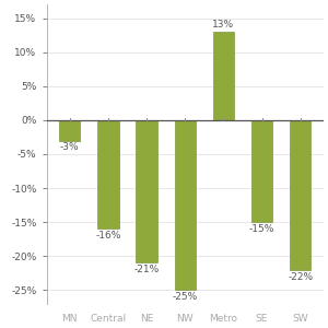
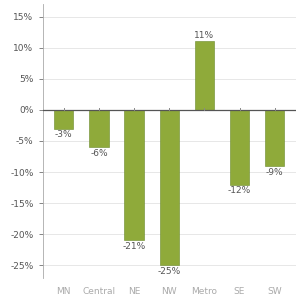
Central: -16% -> -6%
Metro: 13% -> 11%
SE: -15% -> -12%
SW: -22% -> -9%
